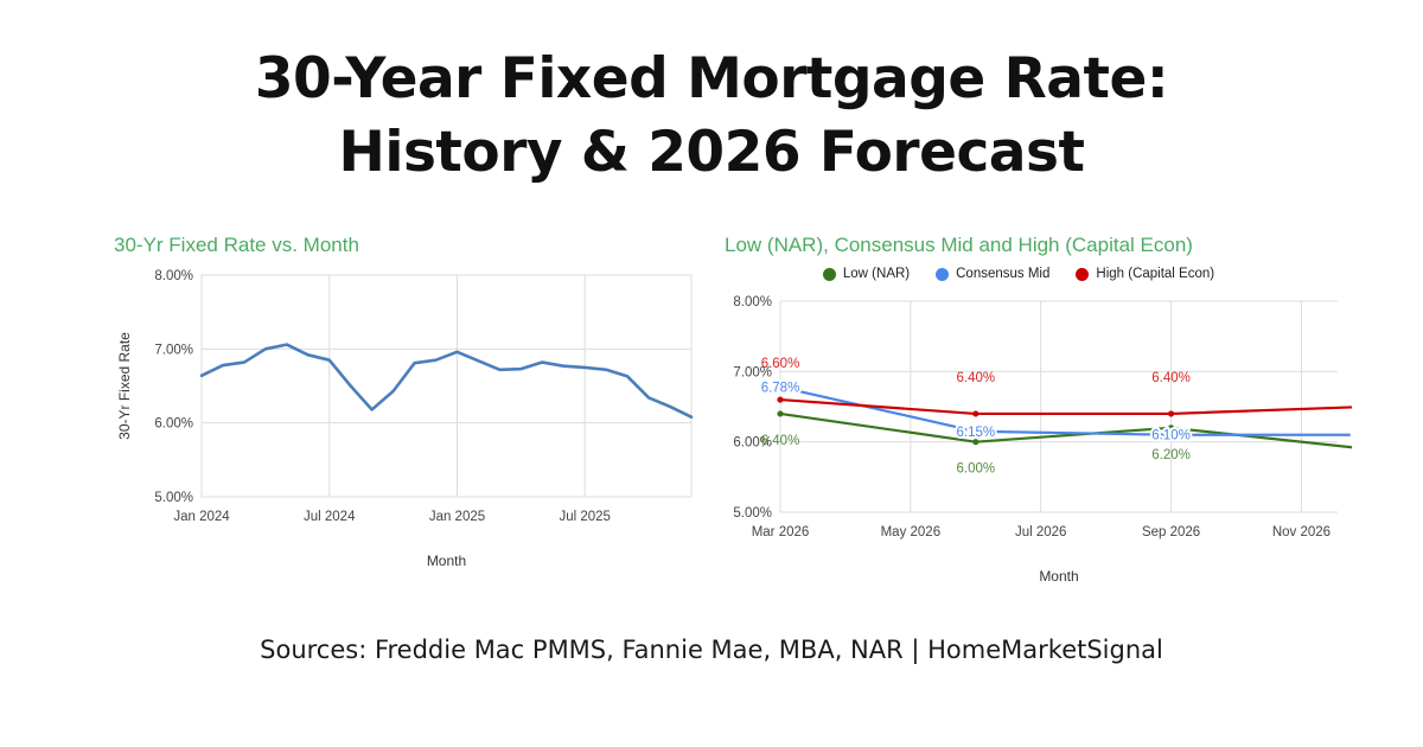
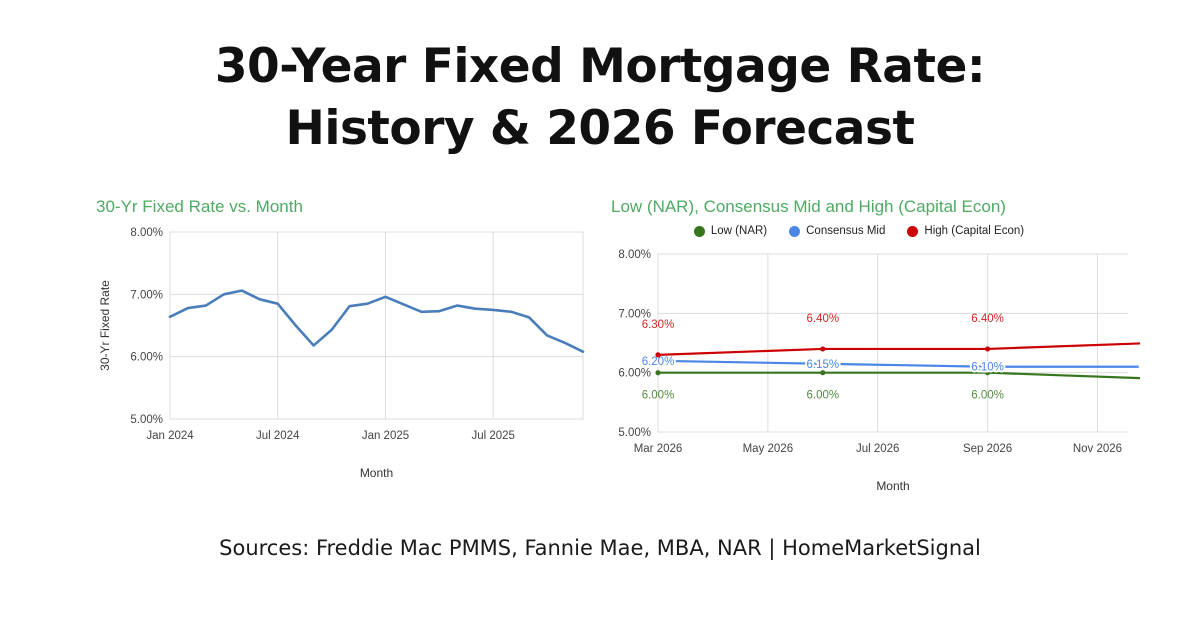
Low (NAR), Consensus Mid and High (Capital Econ)/Low (NAR)/Mar 2026: 6.40% -> 6.00%
Low (NAR), Consensus Mid and High (Capital Econ)/Consensus Mid/Mar 2026: 6.78% -> 6.20%
Low (NAR), Consensus Mid and High (Capital Econ)/High (Capital Econ)/Mar 2026: 6.60% -> 6.30%
Low (NAR), Consensus Mid and High (Capital Econ)/Low (NAR)/Sep 2026: 6.20% -> 6.00%
